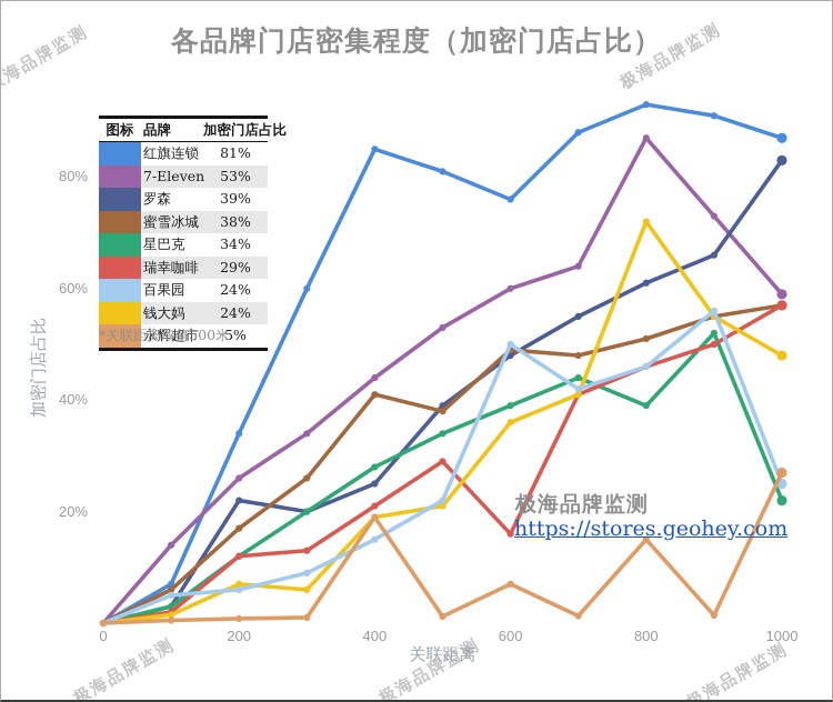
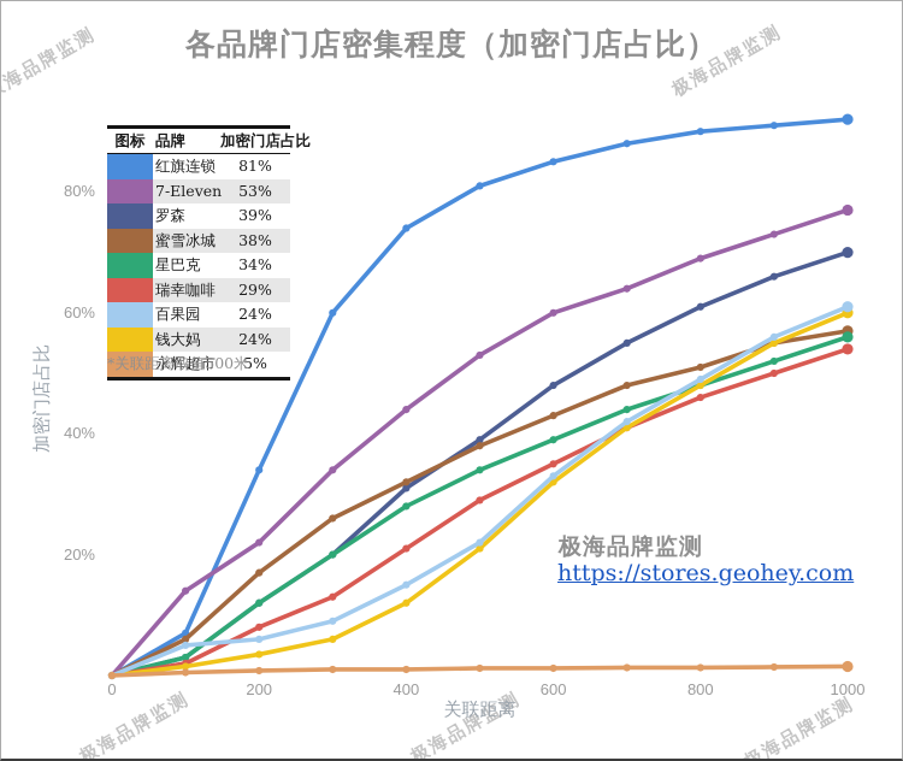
7-Eleven/200: 26% -> 22%
罗森/200: 22% -> 12%
瑞幸咖啡/200: 12% -> 8%
钱大妈/200: 7% -> 4%
红旗连锁/400: 85% -> 74%
罗森/400: 25% -> 31%
蜜雪冰城/400: 41% -> 32%
钱大妈/400: 19% -> 12%
永辉超市/400: 19% -> 1%
红旗连锁/600: 76% -> 85%
蜜雪冰城/600: 49% -> 43%
瑞幸咖啡/600: 16% -> 35%
钱大妈/600: 36% -> 32%
百果园/600: 50% -> 33%
永辉超市/600: 7% -> 1%
红旗连锁/800: 93% -> 90%
7-Eleven/800: 87% -> 69%
星巴克/800: 39% -> 48%
钱大妈/800: 72% -> 48%
百果园/800: 46% -> 49%
永辉超市/800: 15% -> 1%
红旗连锁/1000: 87% -> 92%
7-Eleven/1000: 59% -> 77%
罗森/1000: 83% -> 70%
星巴克/1000: 22% -> 56%
瑞幸咖啡/1000: 57% -> 54%
钱大妈/1000: 48% -> 60%
百果园/1000: 25% -> 61%
永辉超市/1000: 27% -> 2%
